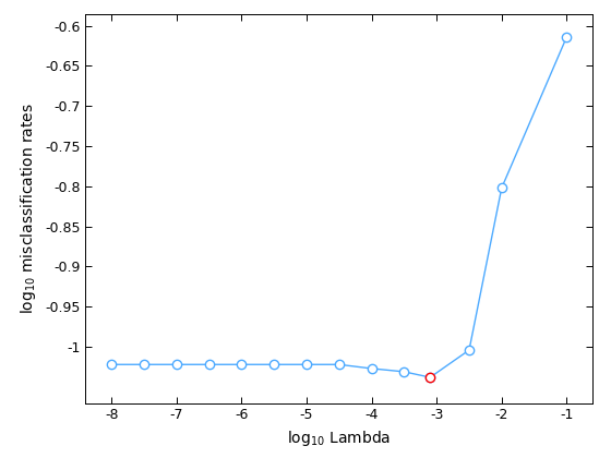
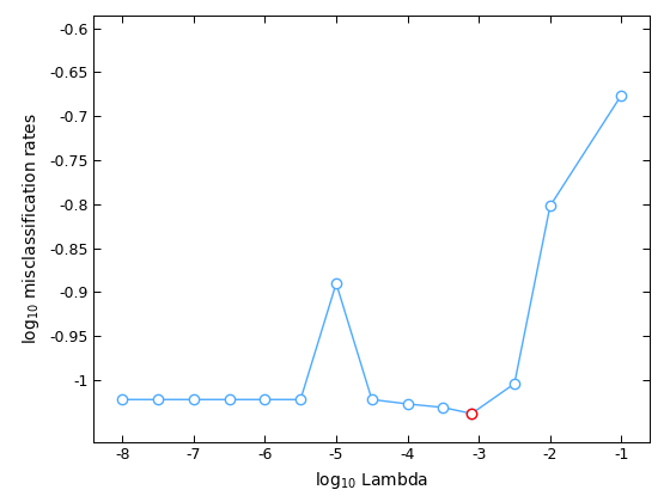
-5: -1.022 -> -0.890
-1: -0.614 -> -0.676
